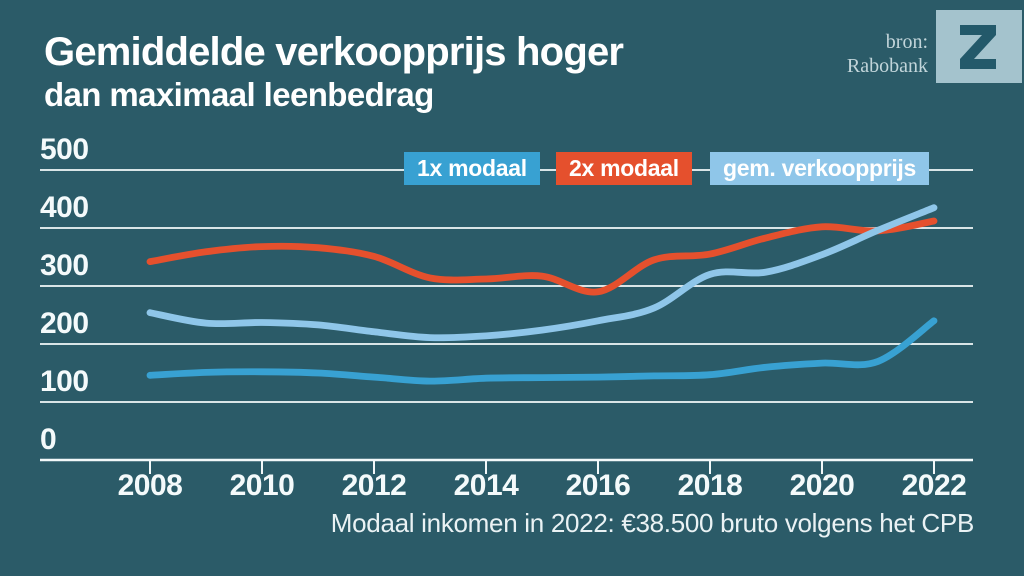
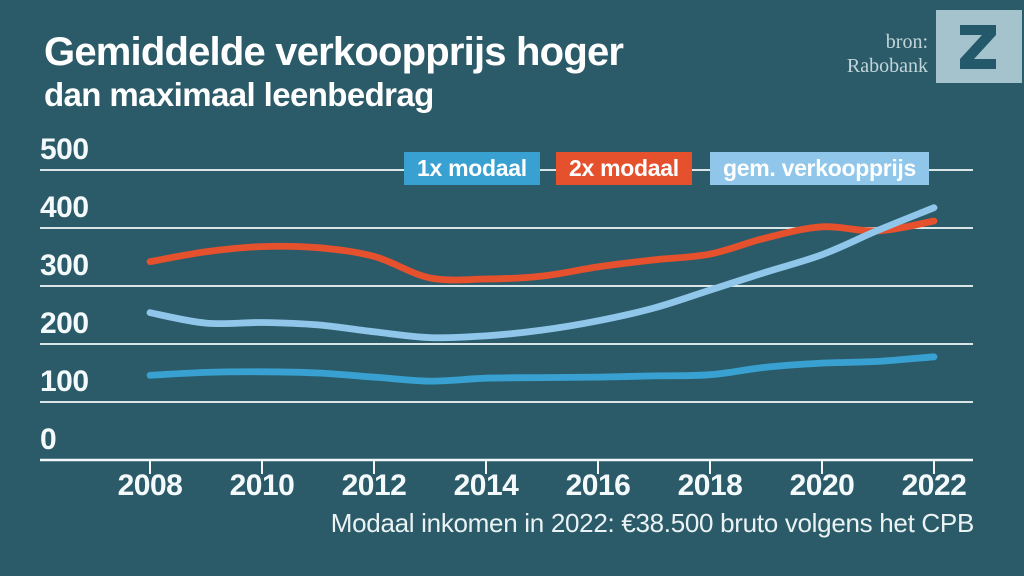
2x modaal/2016: 290 -> 330
gem. verkoopprijs/2018: 320 -> 290
1x modaal/2022: 240 -> 180
